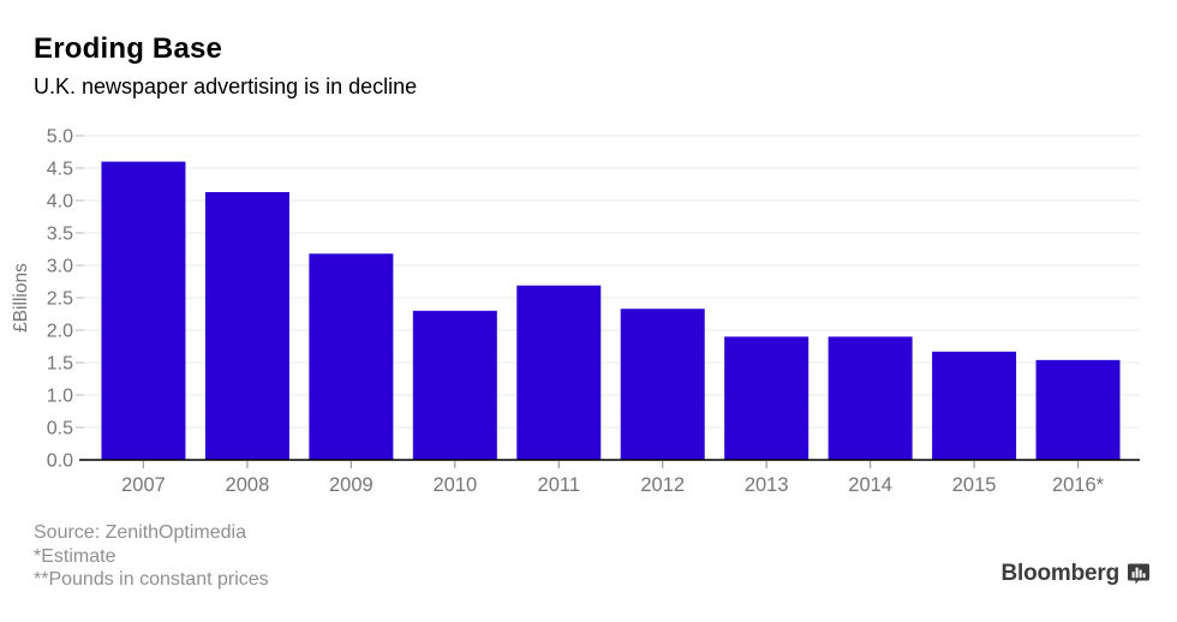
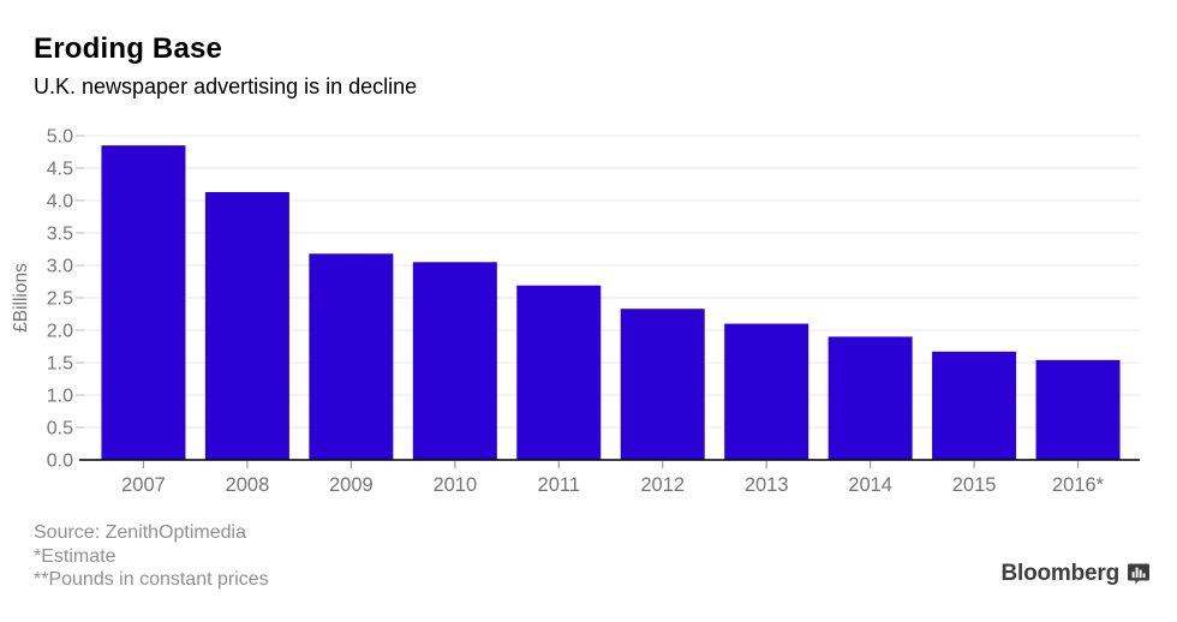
2007: 4.6 -> 4.8
2010: 2.3 -> 3.0
2013: 1.9 -> 2.1
